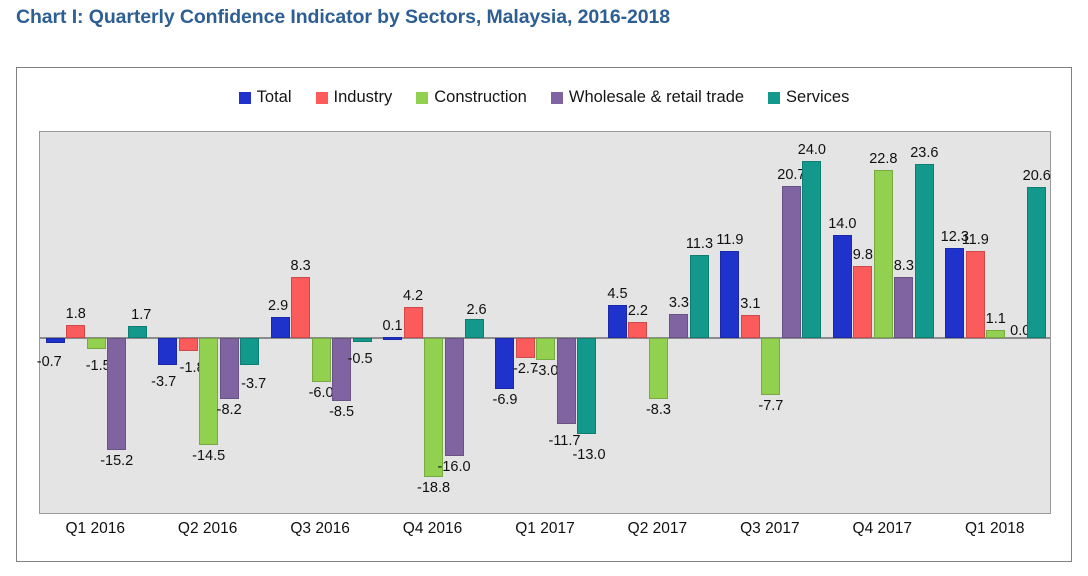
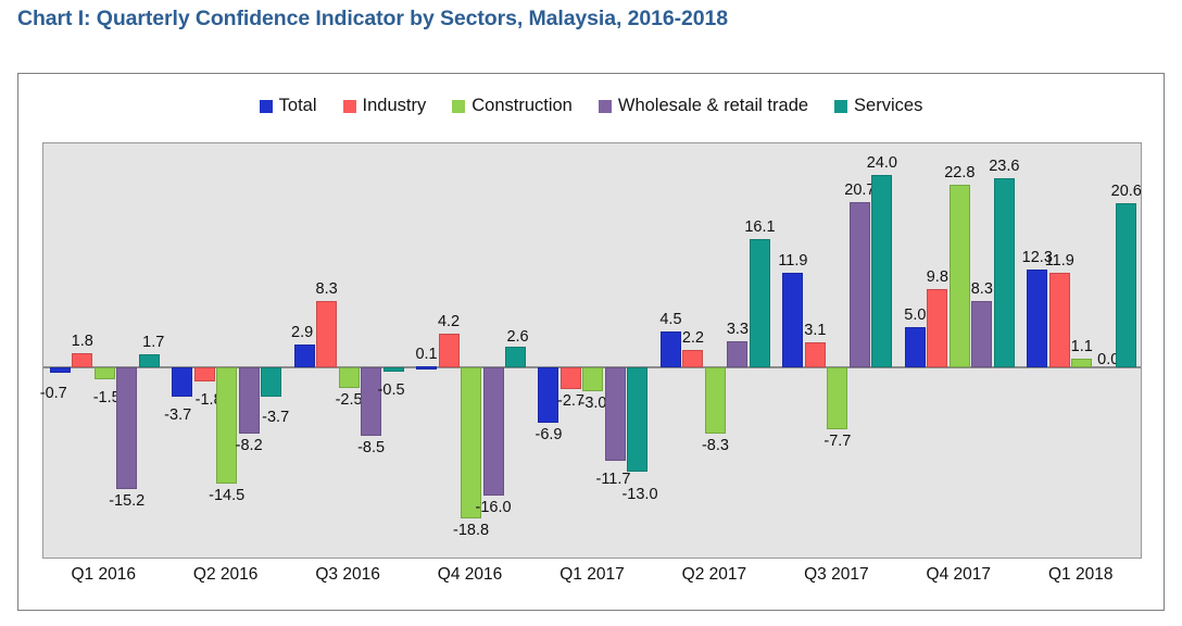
Construction/Q3 2016: -6.0 -> -2.5
Services/Q2 2017: 11.3 -> 16.1
Total/Q4 2017: 14.0 -> 5.0
